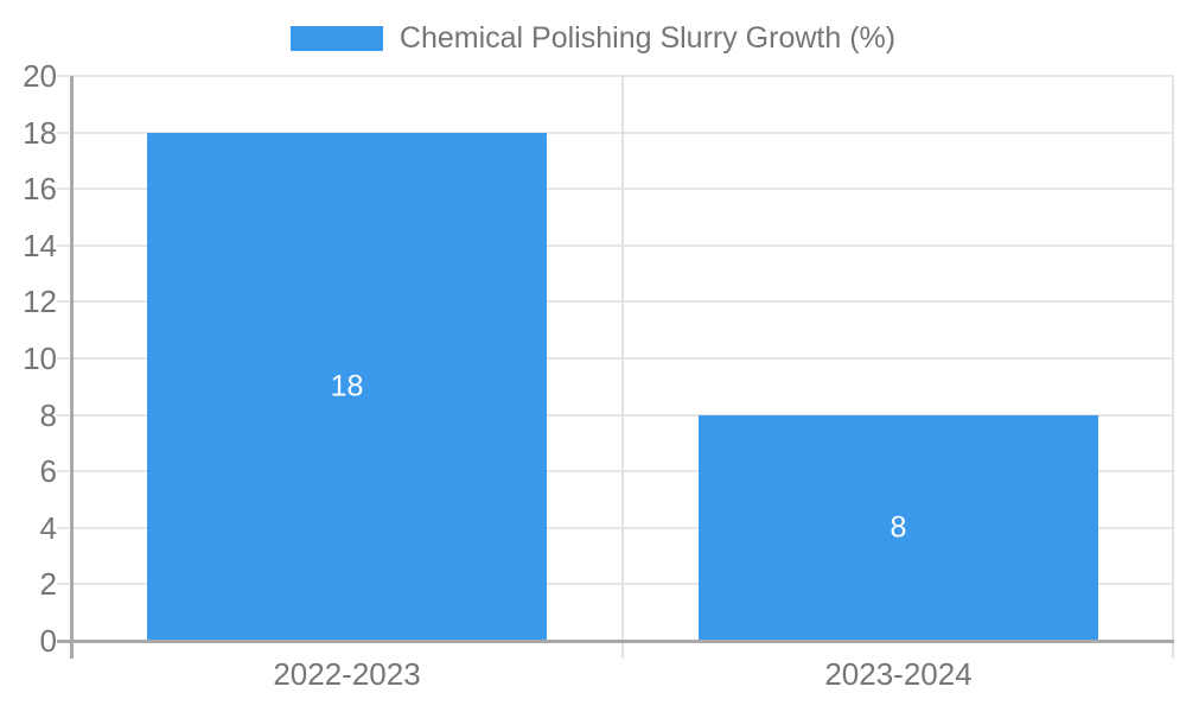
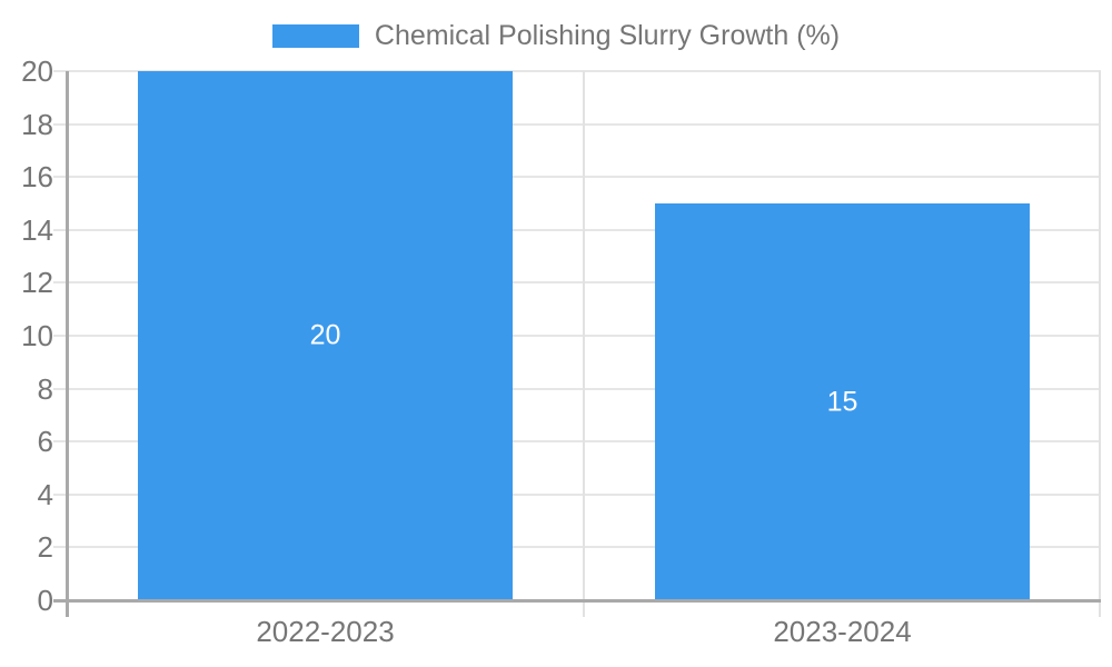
2022-2023: 18 -> 20
2023-2024: 8 -> 15
